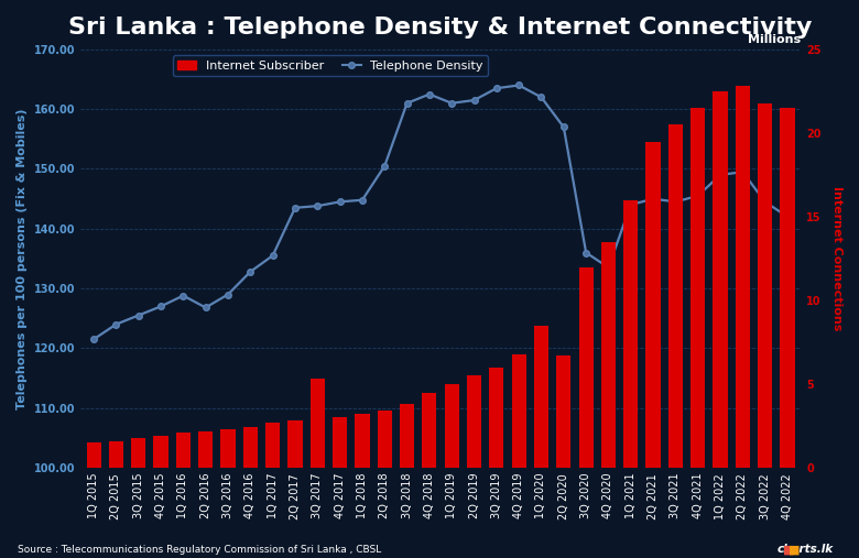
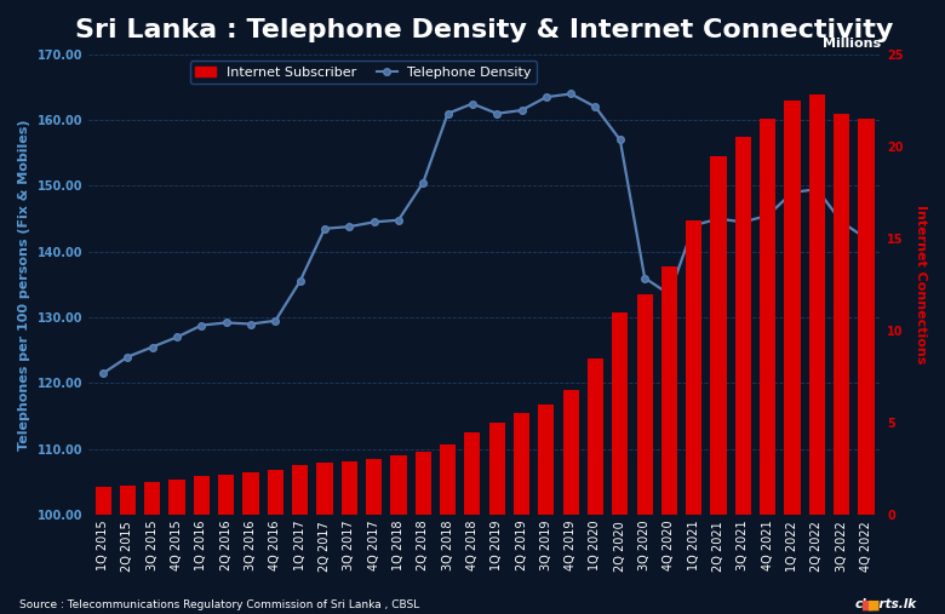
Telephone Density/2Q 2016: 126.8 -> 129.2
Telephone Density/4Q 2016: 132.8 -> 129.5
Internet Subscriber/3Q 2017: 5.3 -> 2.9
Internet Subscriber/2Q 2020: 6.7 -> 11.0
